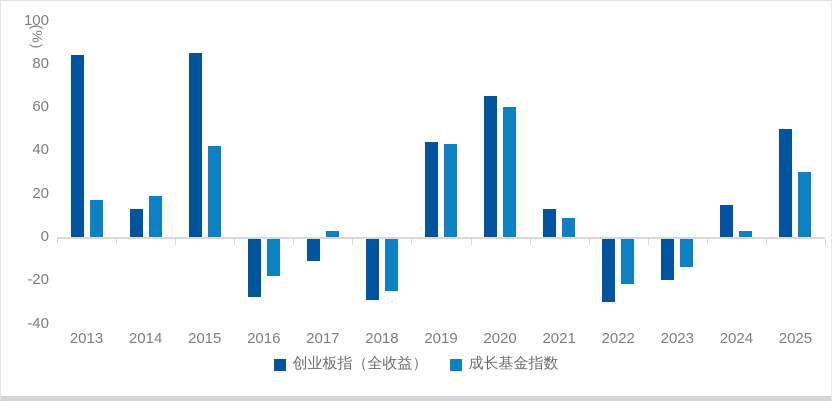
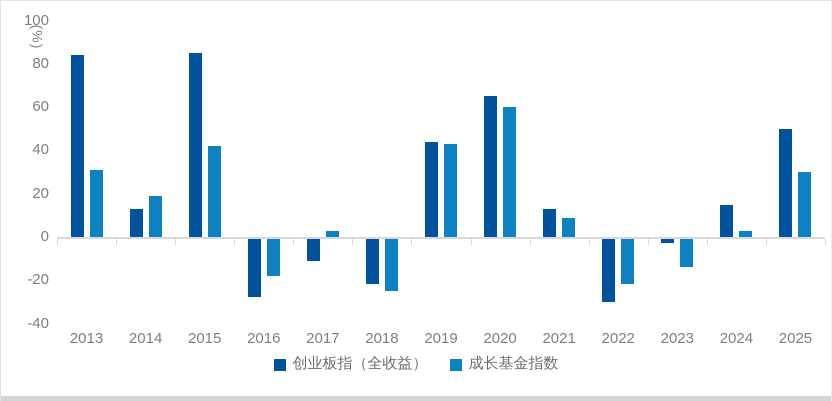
成长基金指数/2013: 17 -> 31
创业板指（全收益）/2018: -28 -> -21
创业板指（全收益）/2023: -19 -> -2
